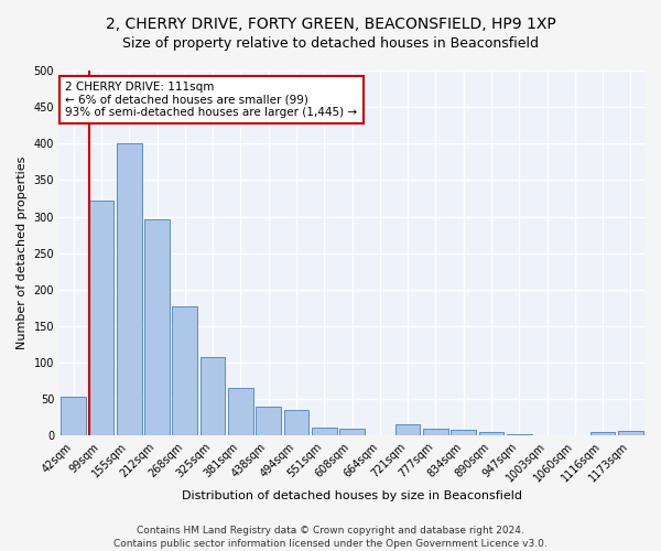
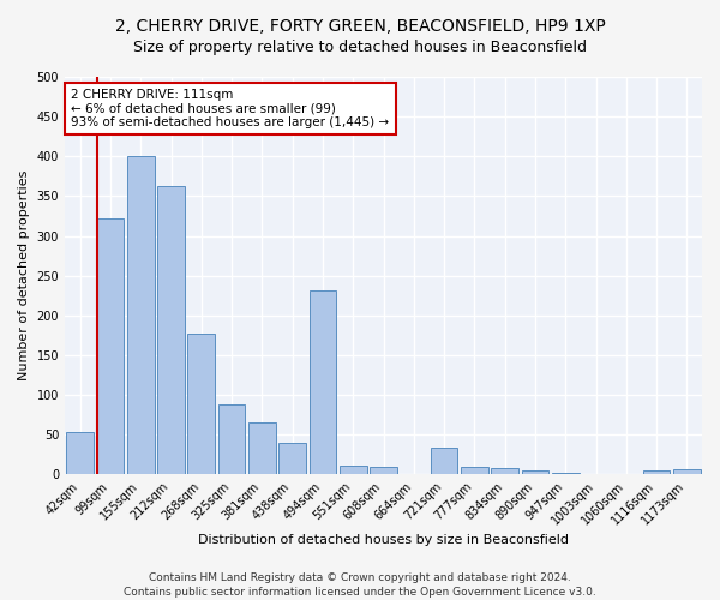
212sqm: 297 -> 362
325sqm: 108 -> 88
494sqm: 36 -> 232
721sqm: 15 -> 34
